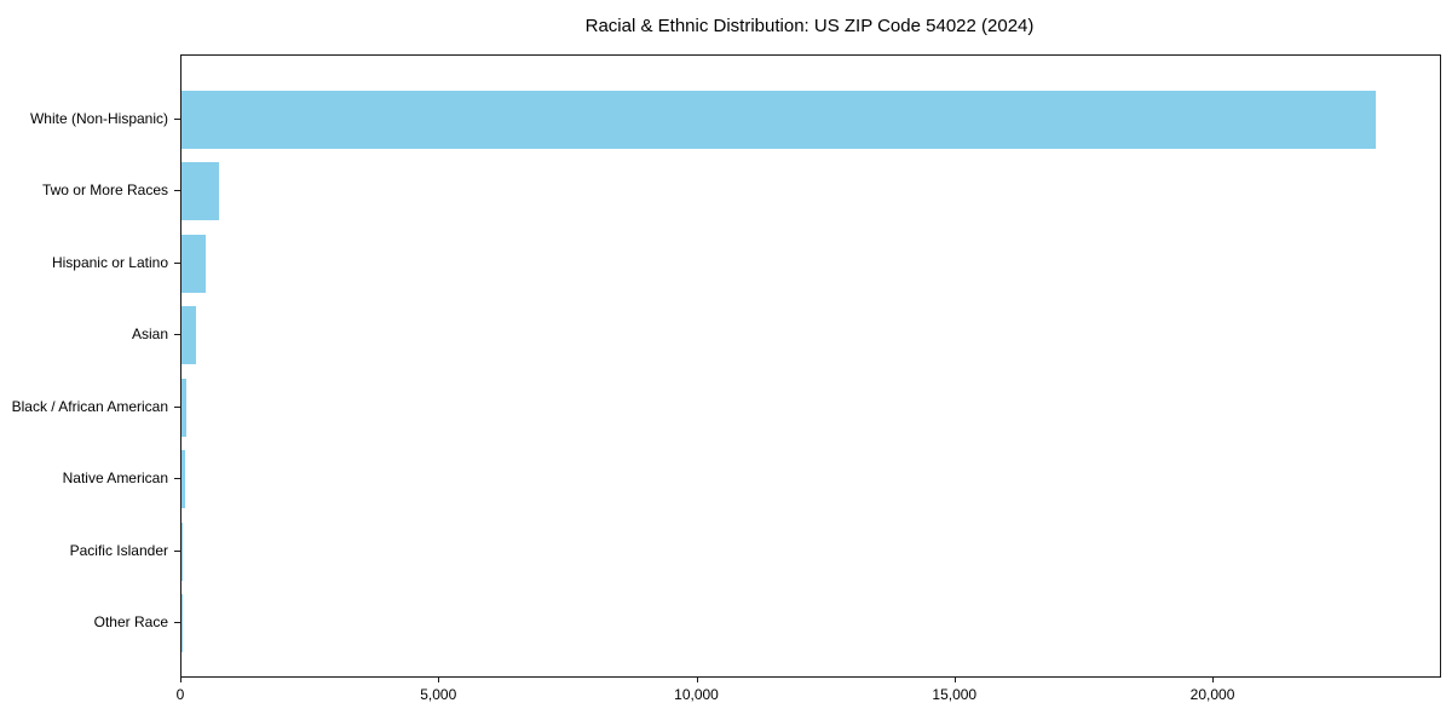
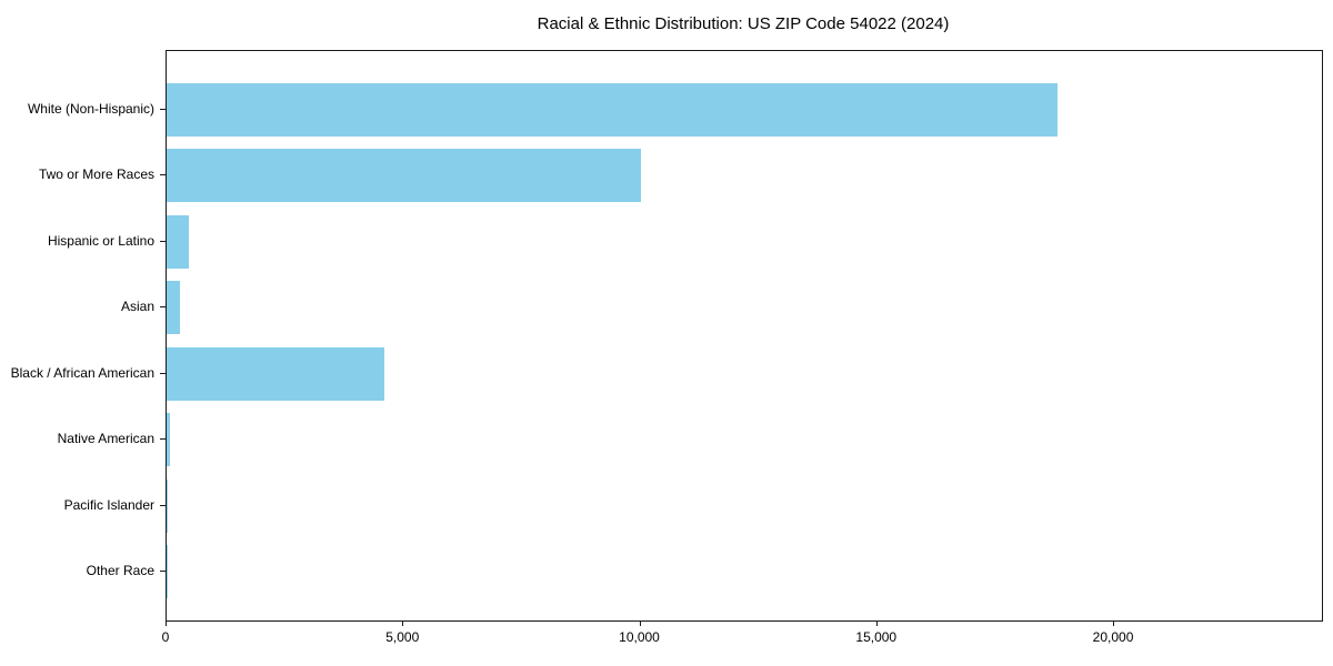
White (Non-Hispanic): 23200 -> 18800
Two or More Races: 700 -> 10000
Black / African American: 100 -> 4600
